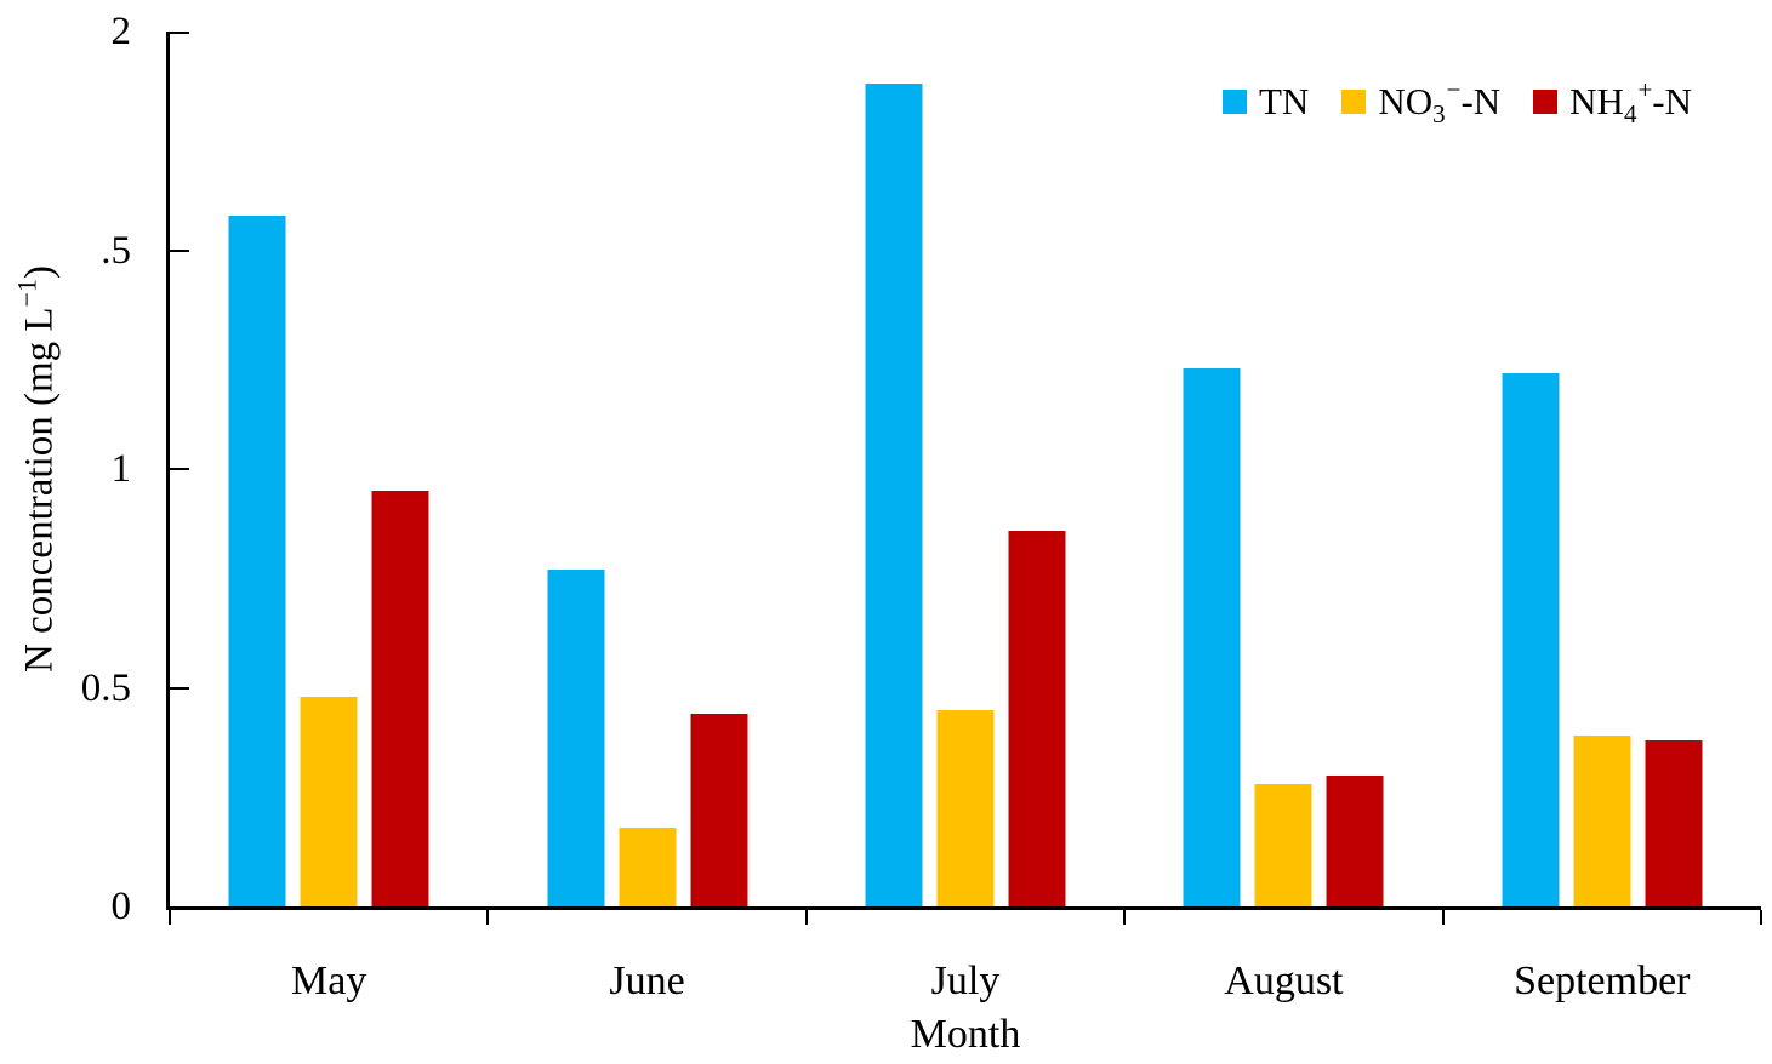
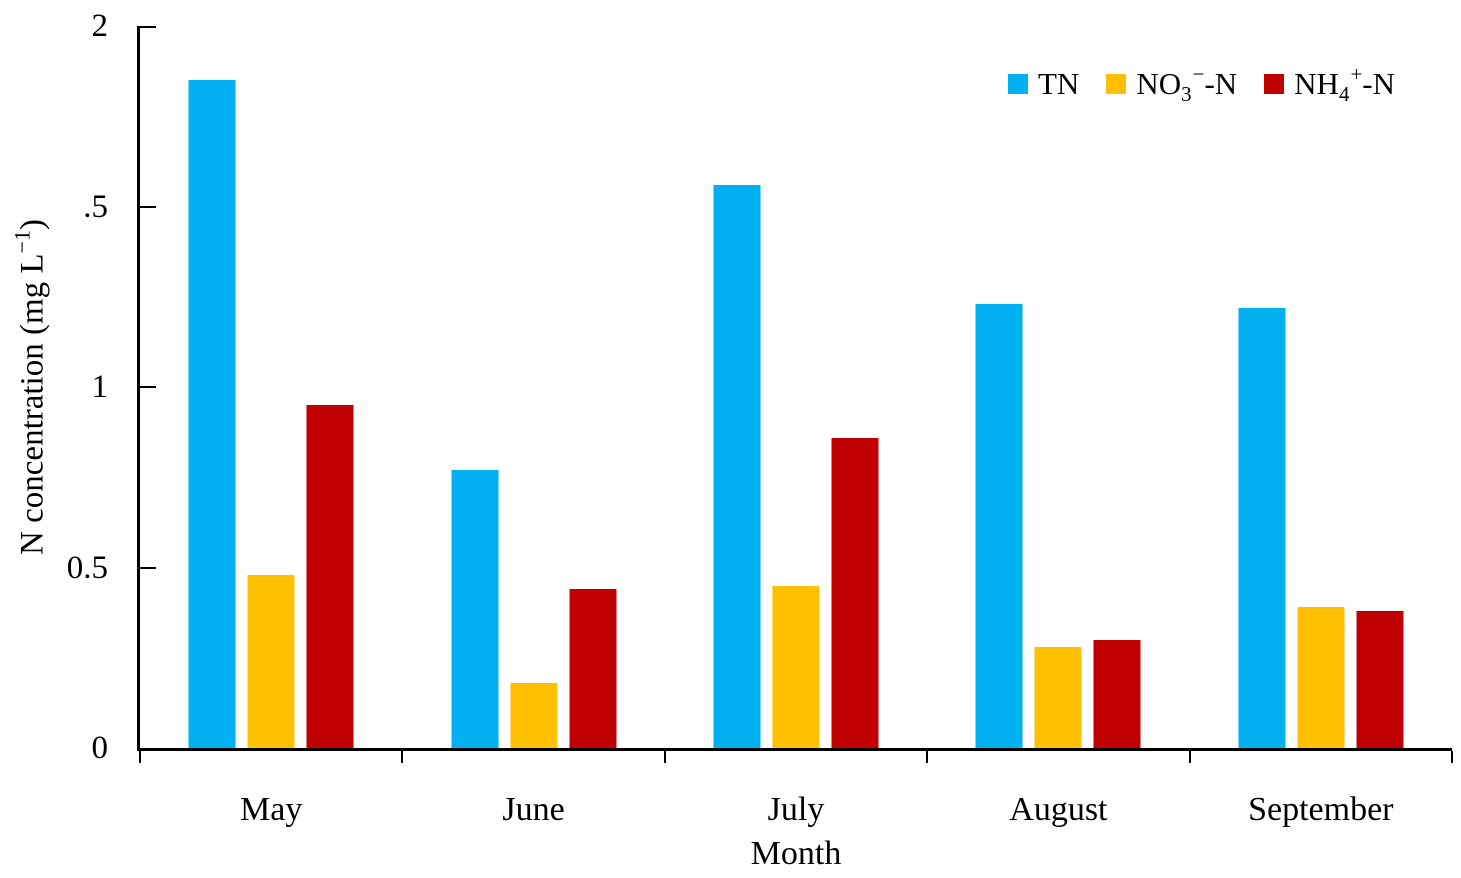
TN/May: 1.58 -> 1.85
TN/July: 1.88 -> 1.56
